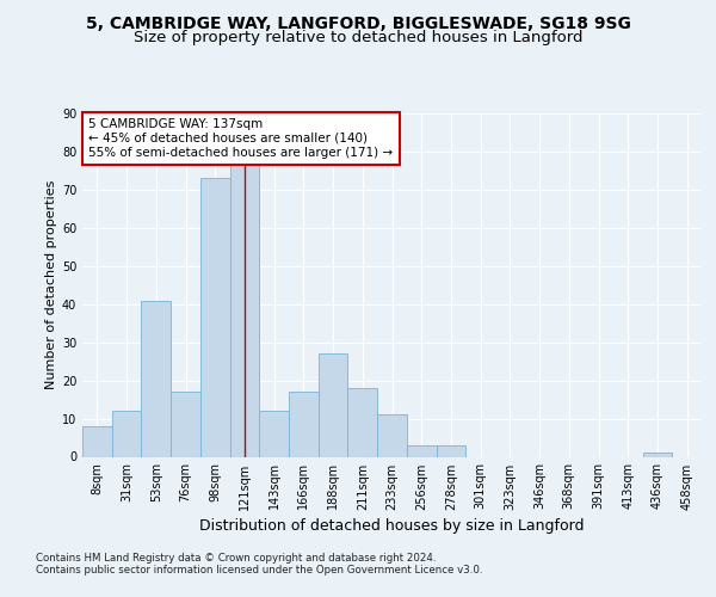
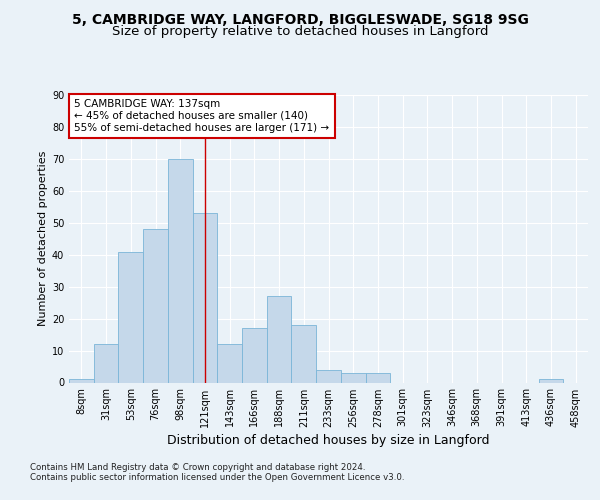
8sqm: 8 -> 1
76sqm: 17 -> 48
98sqm: 73 -> 70
121sqm: 77 -> 53
233sqm: 11 -> 4
